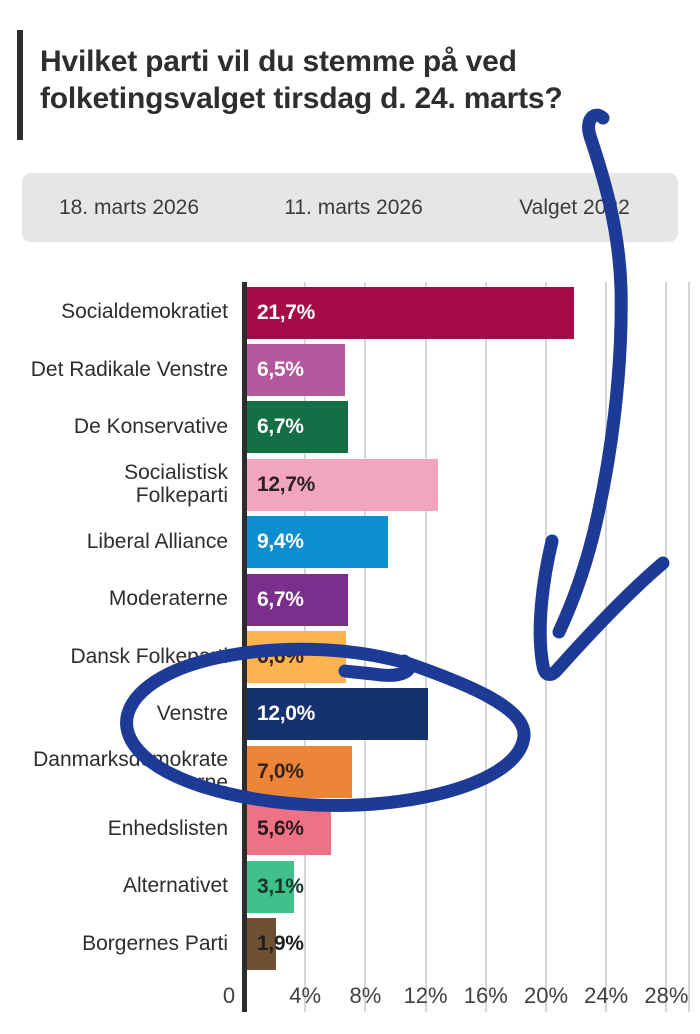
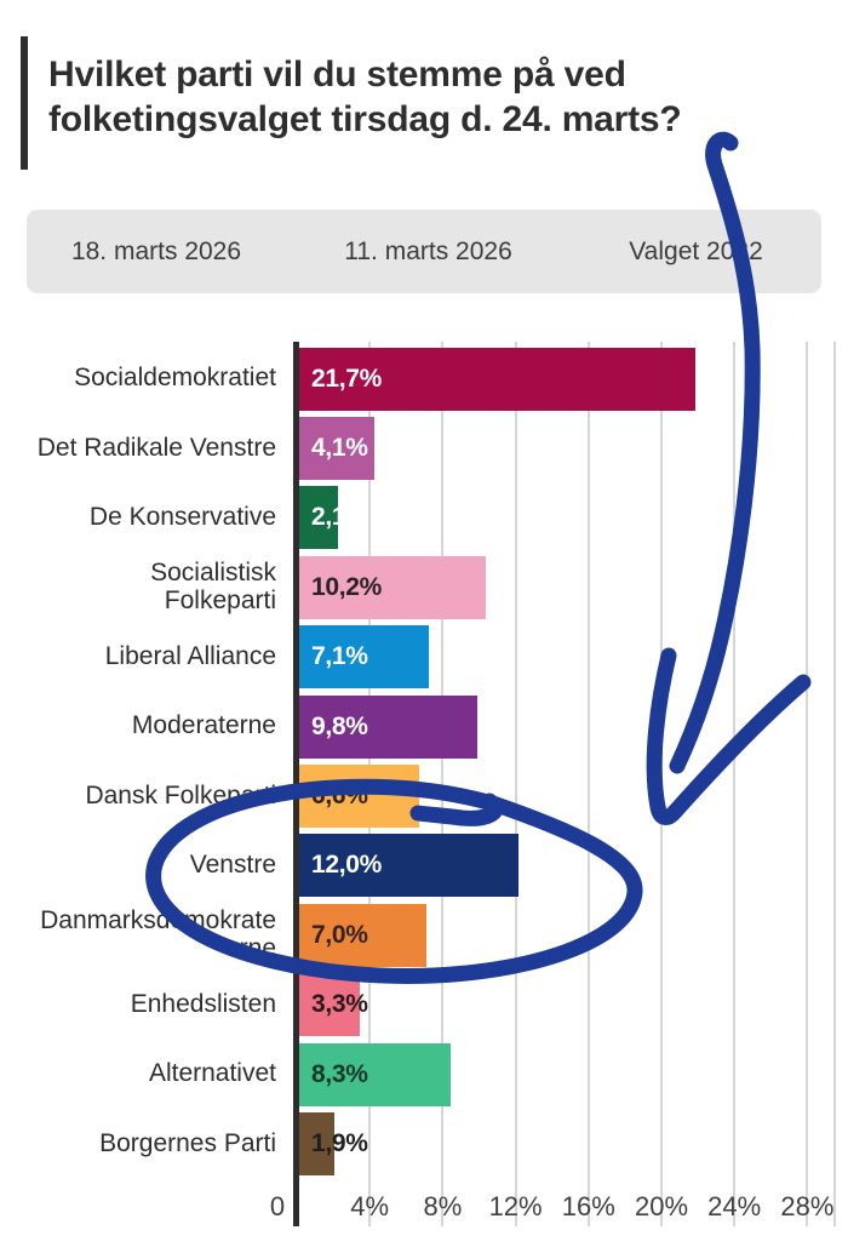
Det Radikale Venstre: 6,5% -> 4,1%
De Konservative: 6,7% -> 2,1%
Socialistisk Folkeparti: 12,7% -> 10,2%
Liberal Alliance: 9,4% -> 7,1%
Moderaterne: 6,7% -> 9,8%
Enhedslisten: 5,6% -> 3,3%
Alternativet: 3,1% -> 8,3%
